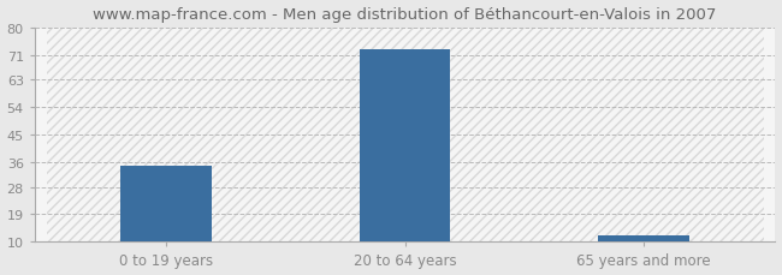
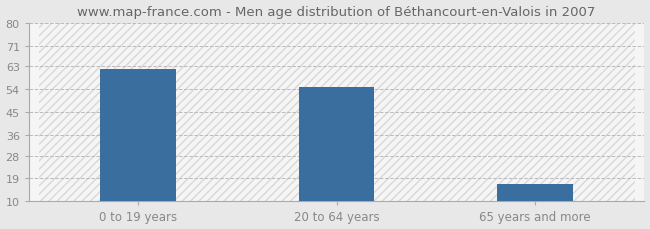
0 to 19 years: 35 -> 62
20 to 64 years: 73 -> 55
65 years and more: 12 -> 17
